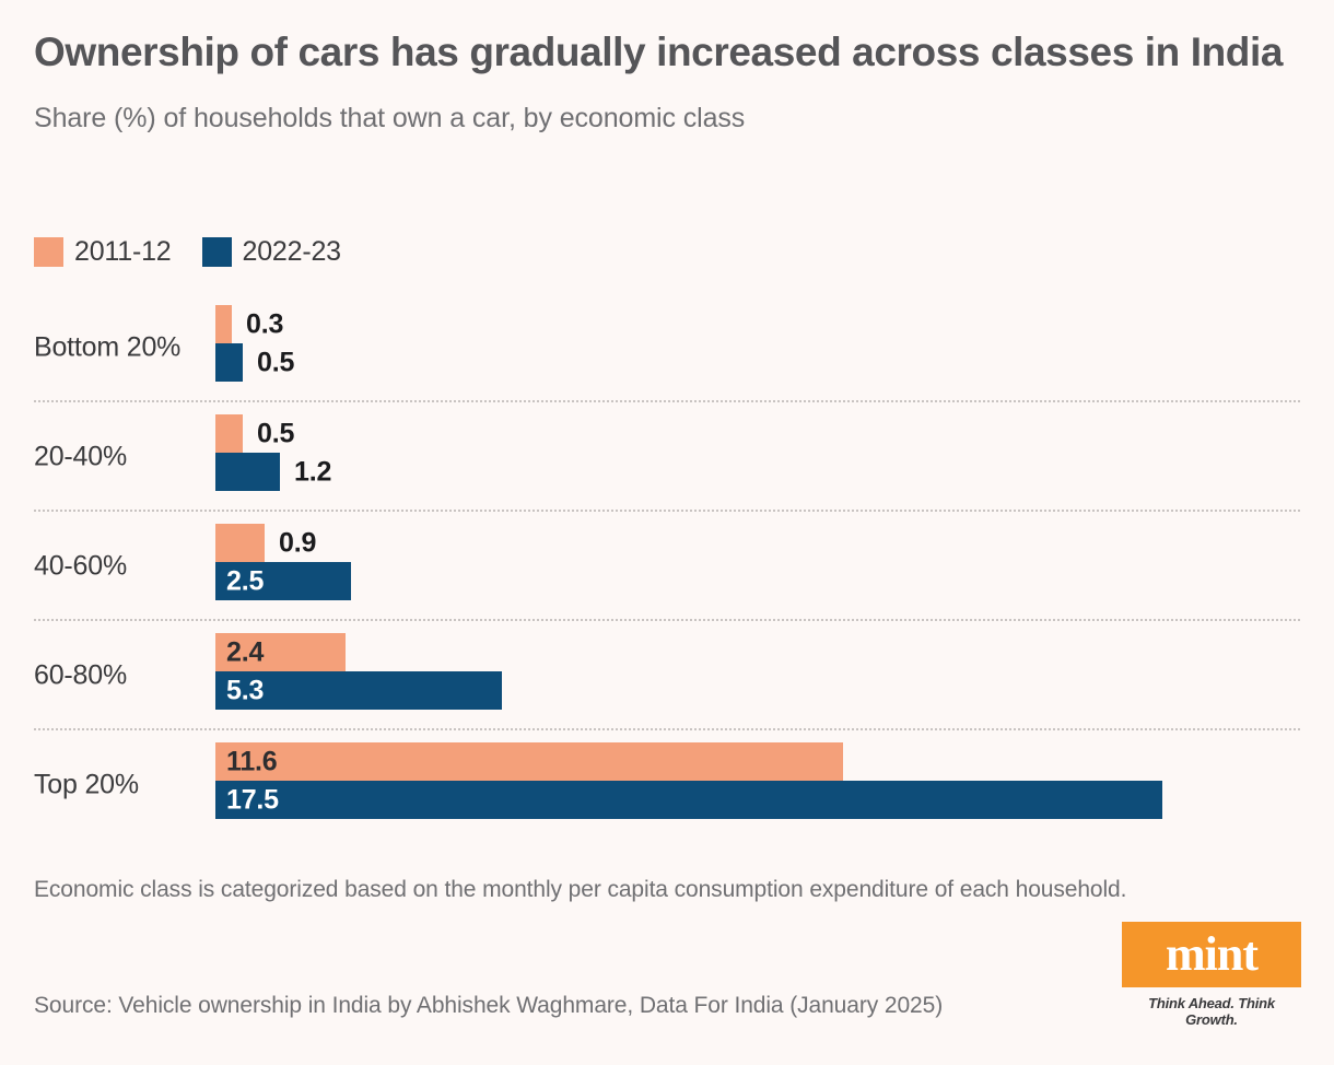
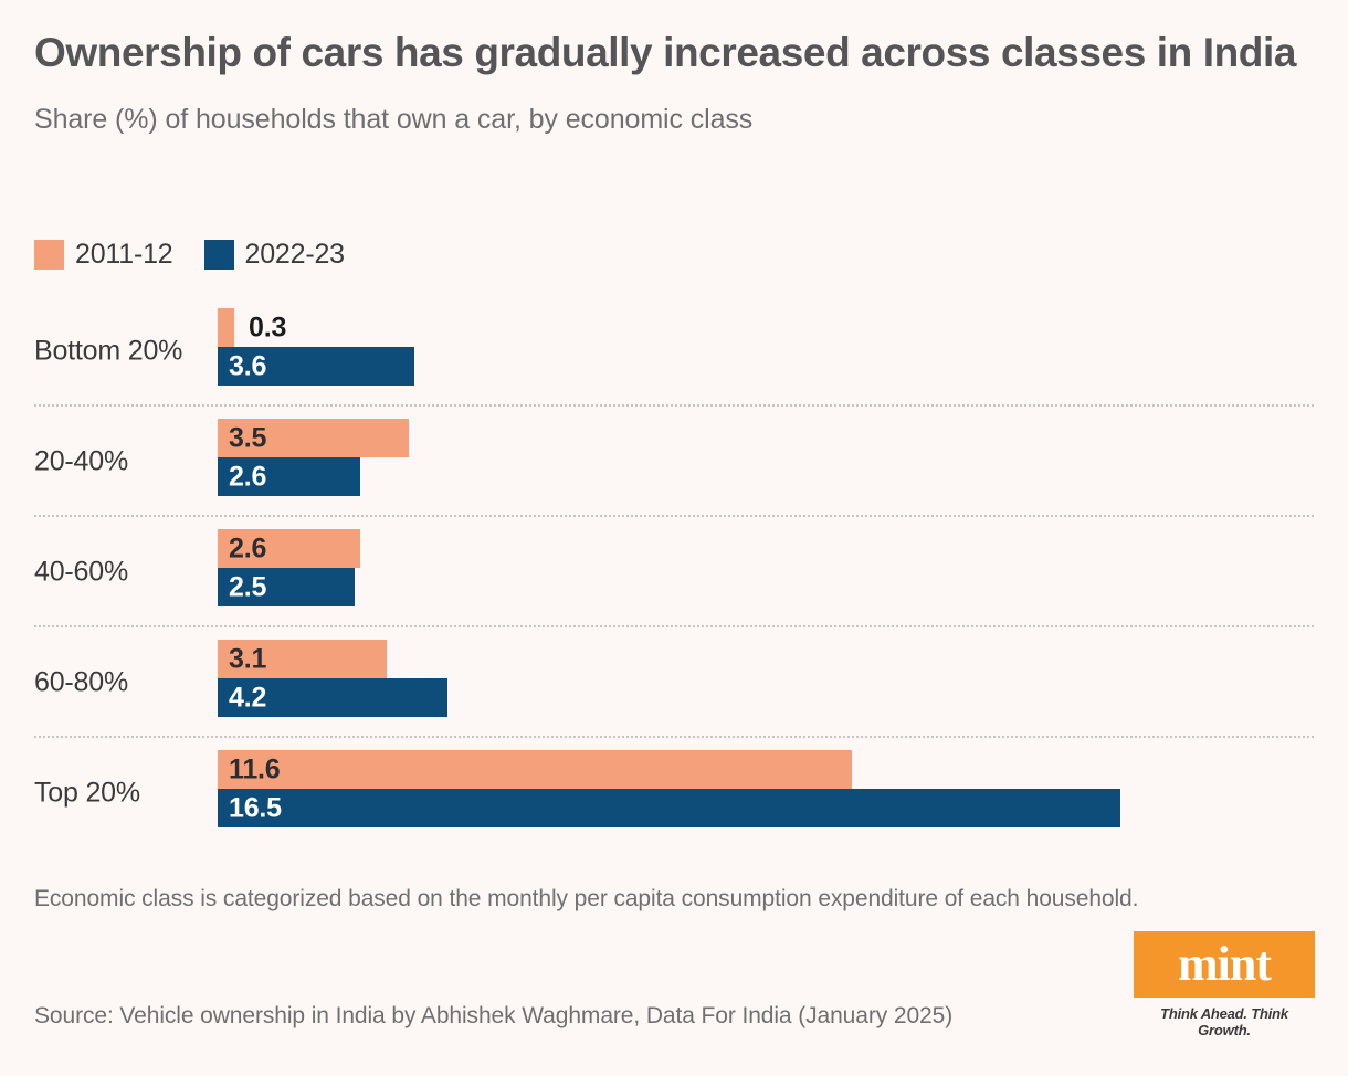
2022-23/Bottom 20%: 0.5 -> 3.6
2011-12/20-40%: 0.5 -> 3.5
2022-23/20-40%: 1.2 -> 2.6
2011-12/40-60%: 0.9 -> 2.6
2011-12/60-80%: 2.4 -> 3.1
2022-23/60-80%: 5.3 -> 4.2
2022-23/Top 20%: 17.5 -> 16.5
